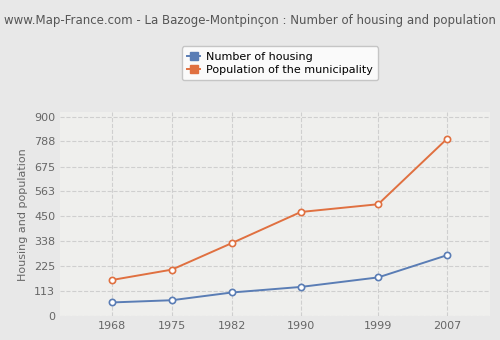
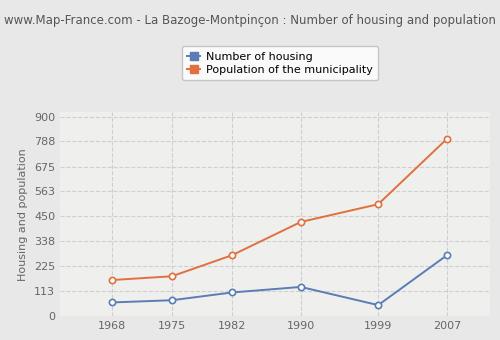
Population of the municipality/1975: 210 -> 180
Population of the municipality/1982: 330 -> 275
Population of the municipality/1990: 470 -> 425
Number of housing/1999: 175 -> 50
